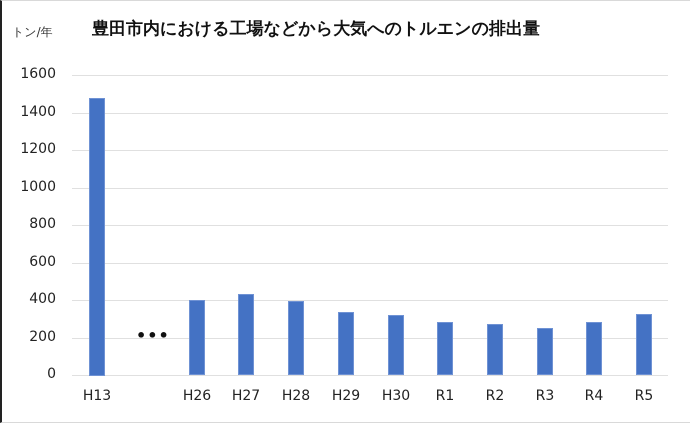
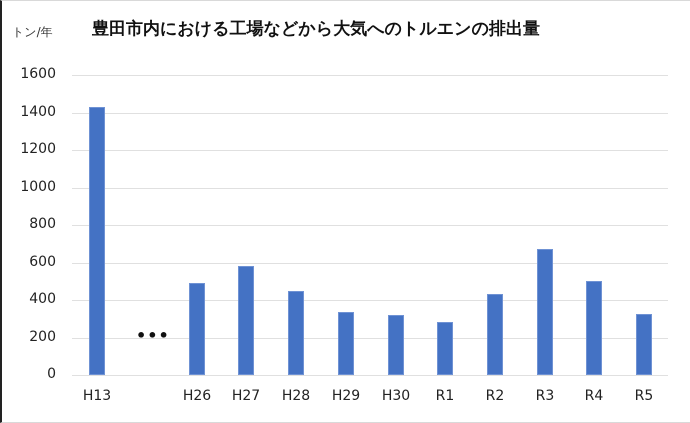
H13: 1480 -> 1430
H26: 400 -> 490
H27: 430 -> 580
H28: 390 -> 450
R2: 270 -> 430
R3: 250 -> 670
R4: 280 -> 500
